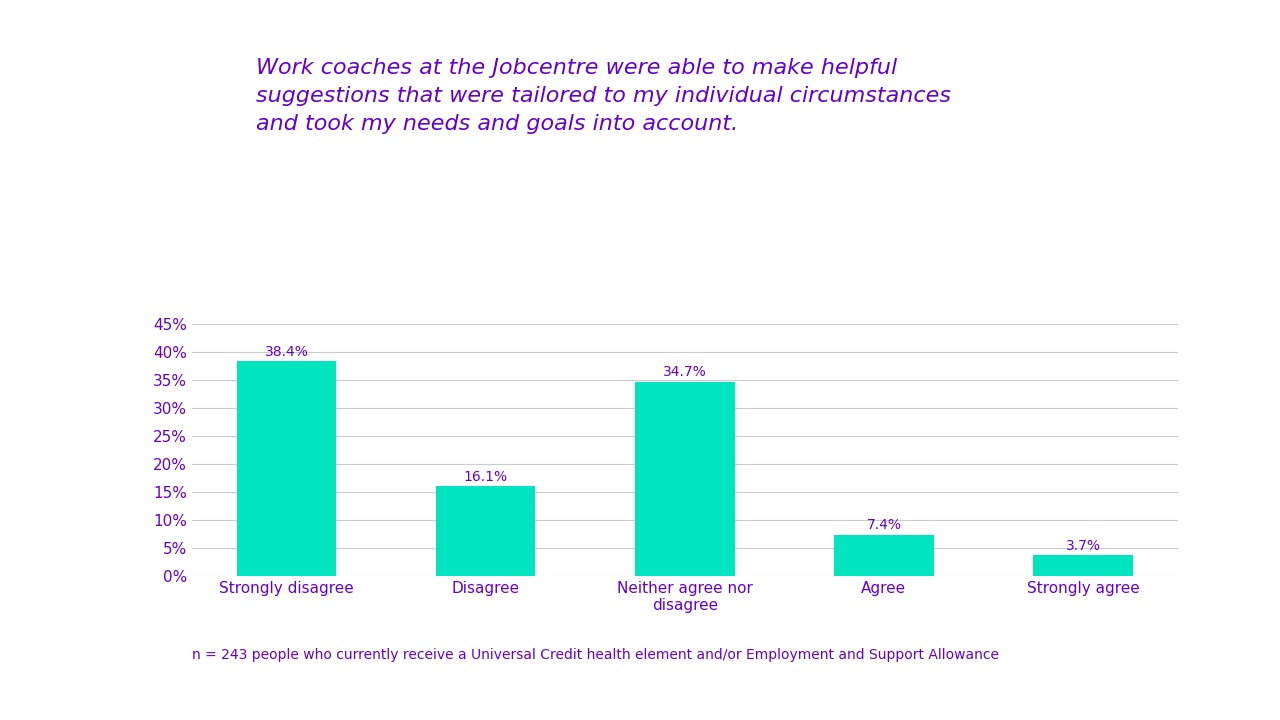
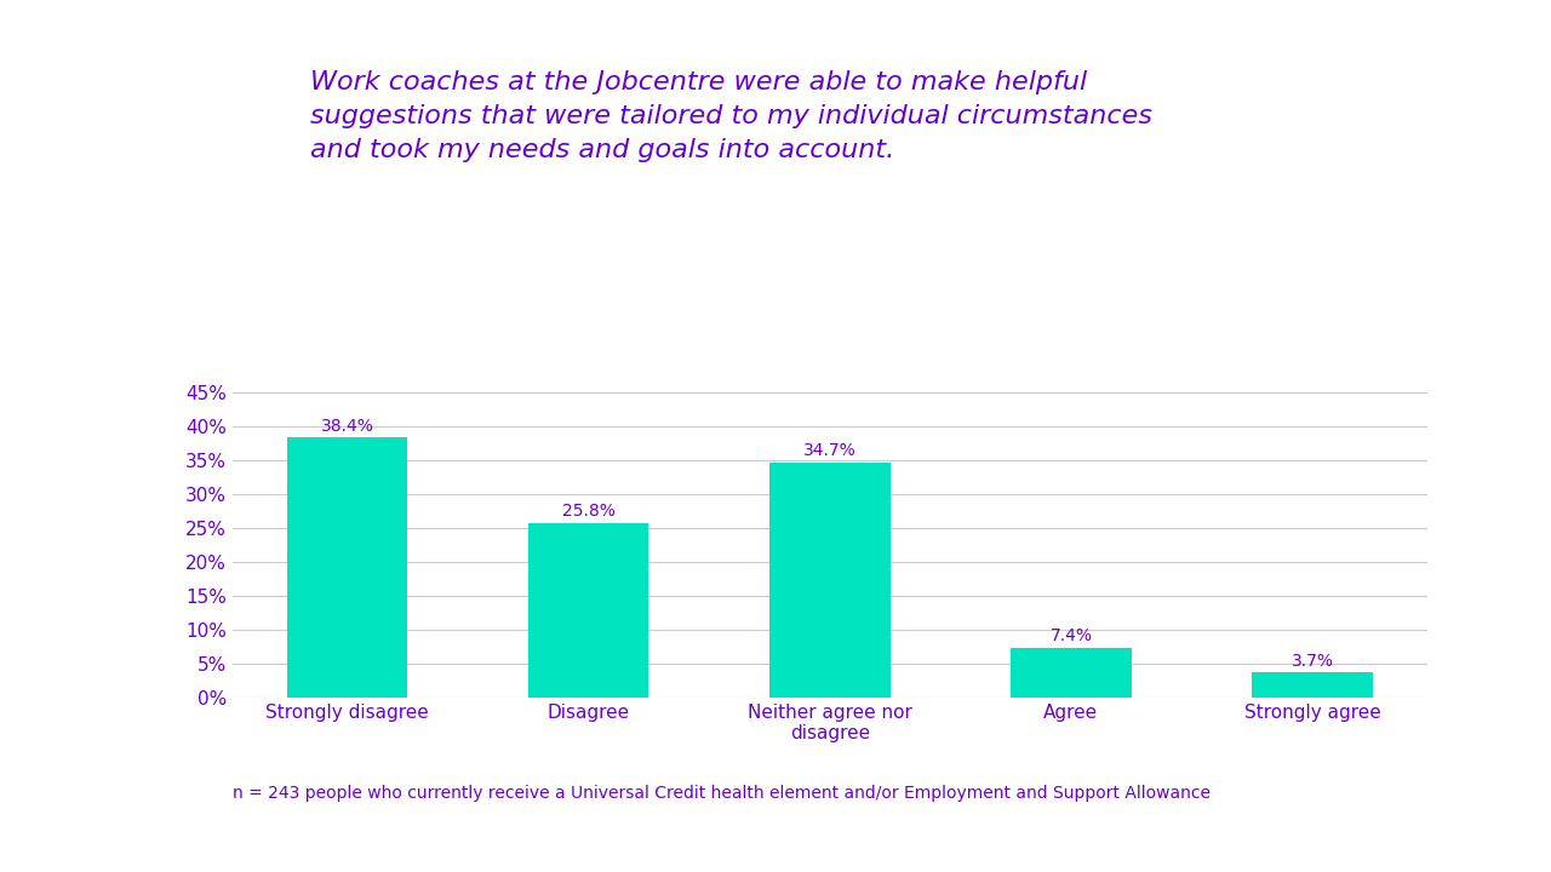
Disagree: 16.1% -> 25.8%
